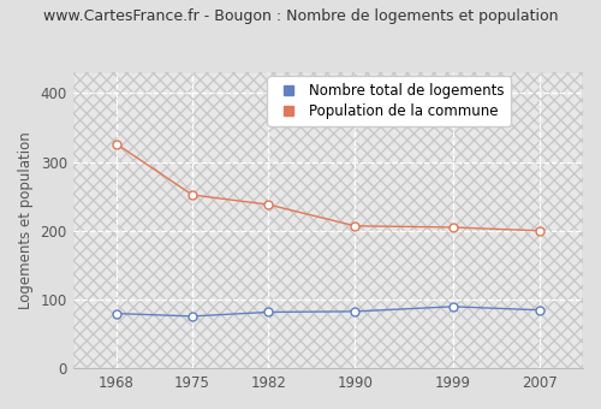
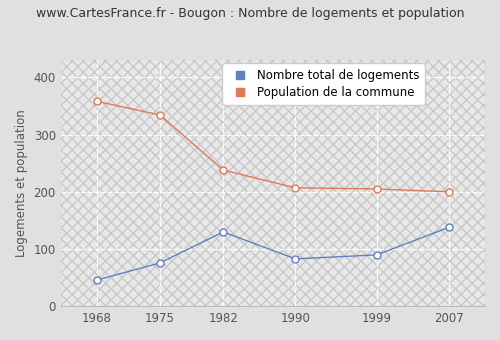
Nombre total de logements/1968: 80 -> 46
Population de la commune/1968: 326 -> 358
Population de la commune/1975: 252 -> 334
Nombre total de logements/1982: 82 -> 130
Nombre total de logements/2007: 85 -> 138
